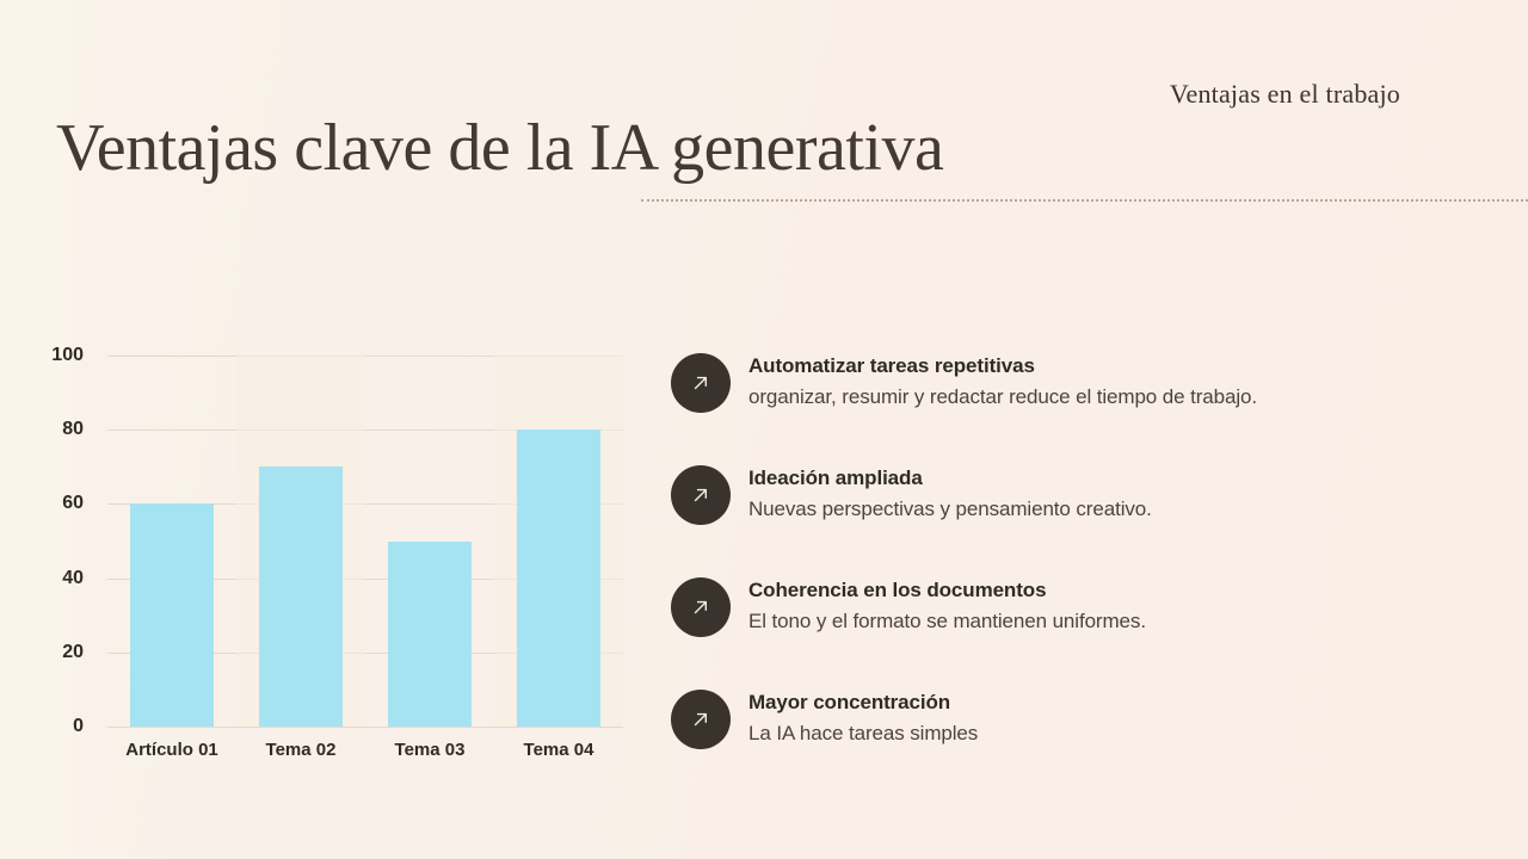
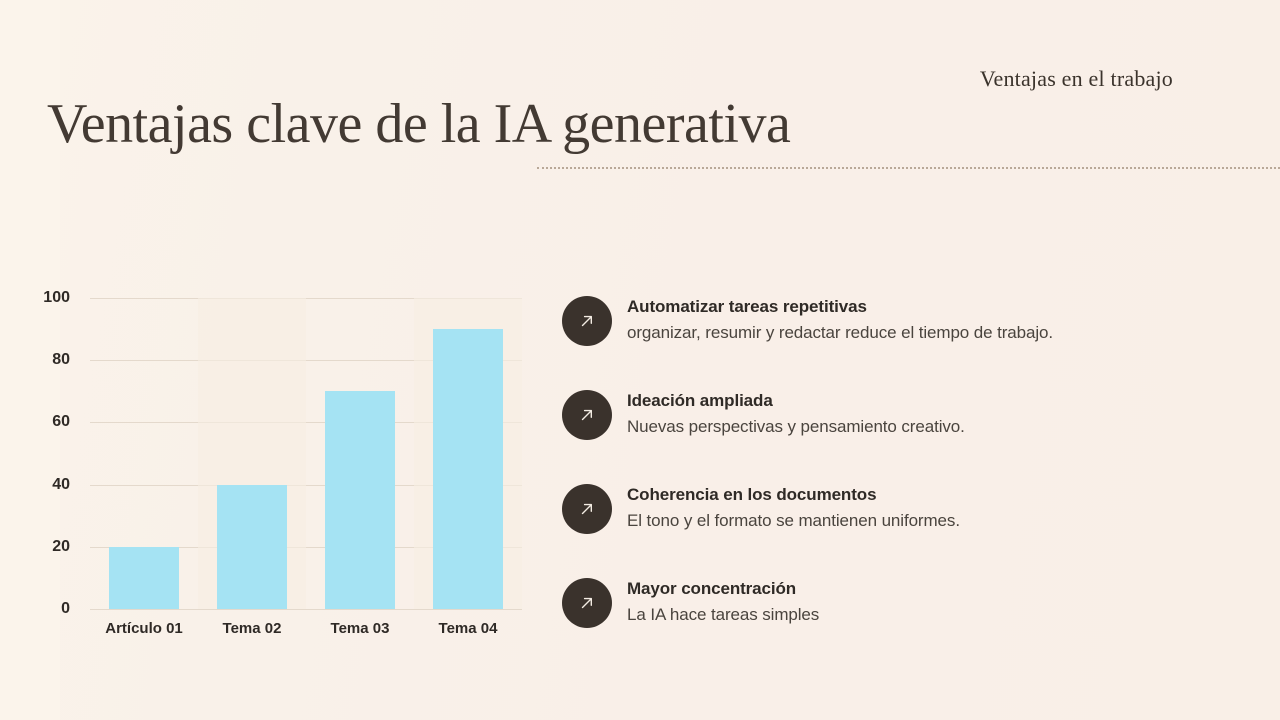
Artículo 01: 60 -> 20
Tema 02: 70 -> 40
Tema 03: 50 -> 70
Tema 04: 80 -> 90
